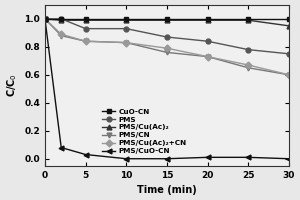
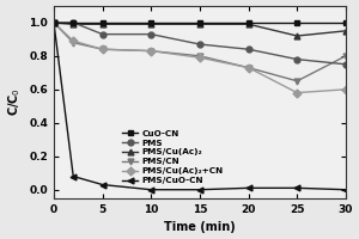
PMS/CN/15: 0.76 -> 0.80
PMS/Cu(Ac)₂/25: 0.99 -> 0.92
PMS/Cu(Ac)₂+CN/25: 0.67 -> 0.58
PMS/CN/30: 0.60 -> 0.80
